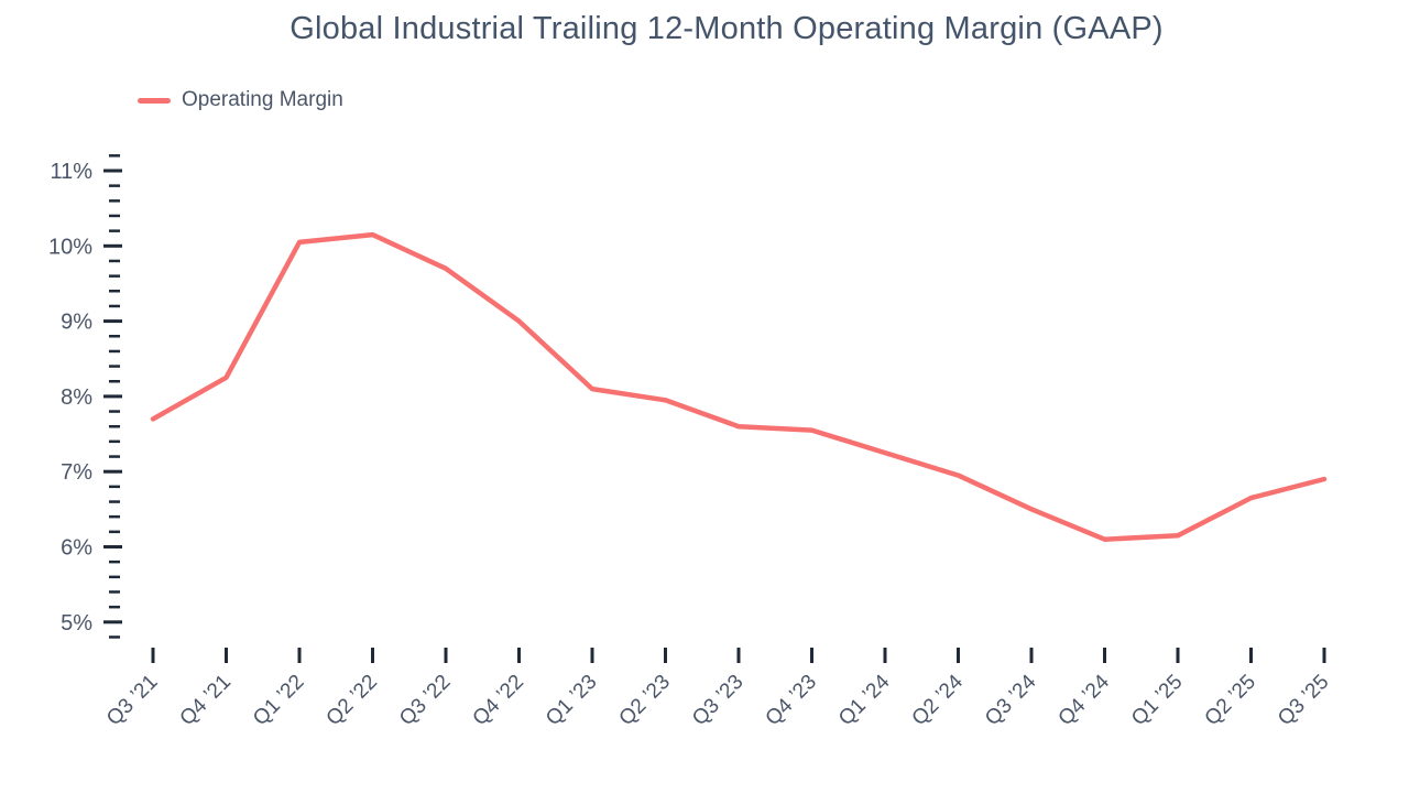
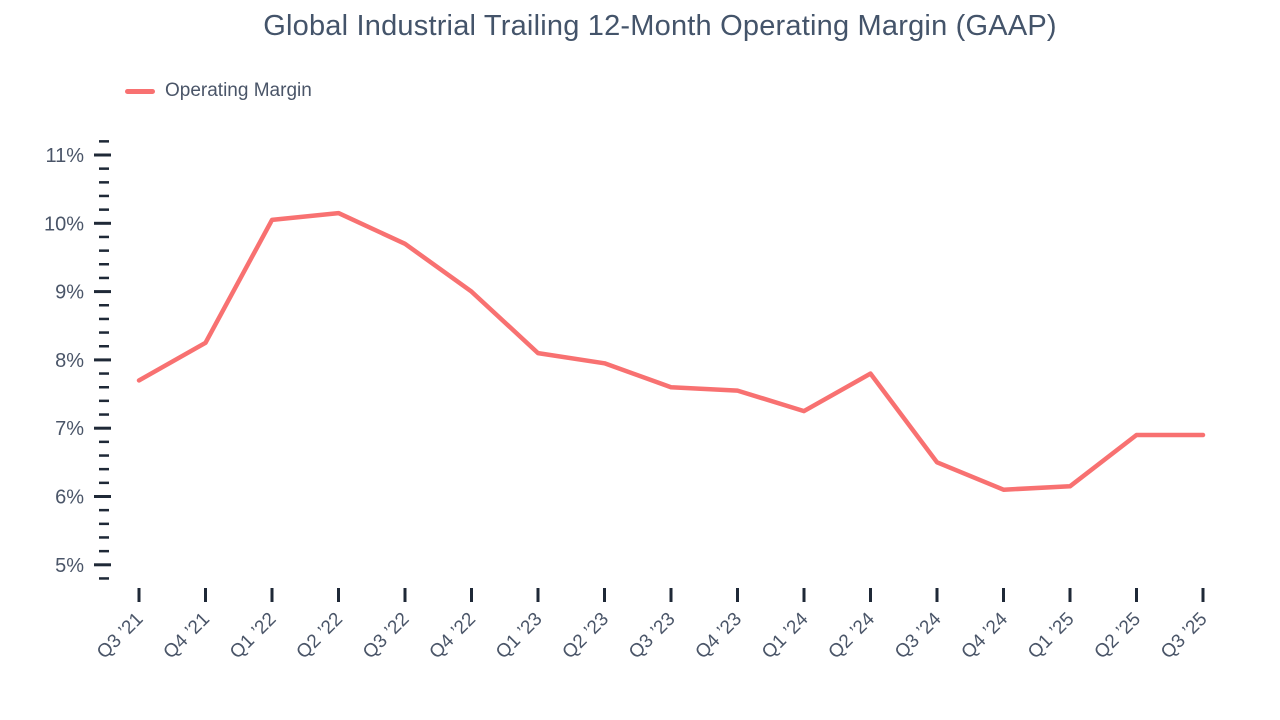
Q2 ’24: 7.0% -> 7.8%
Q2 ’25: 6.7% -> 6.9%
